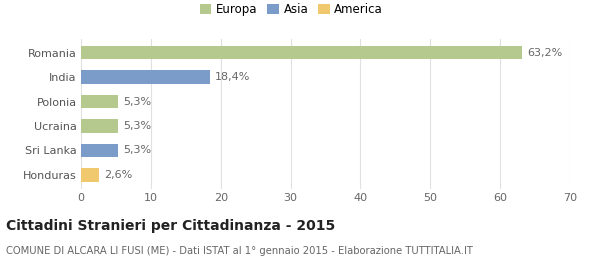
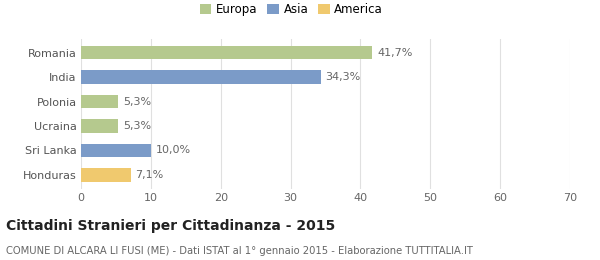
Romania: 63,2% -> 41,7%
India: 18,4% -> 34,3%
Sri Lanka: 5,3% -> 10,0%
Honduras: 2,6% -> 7,1%
